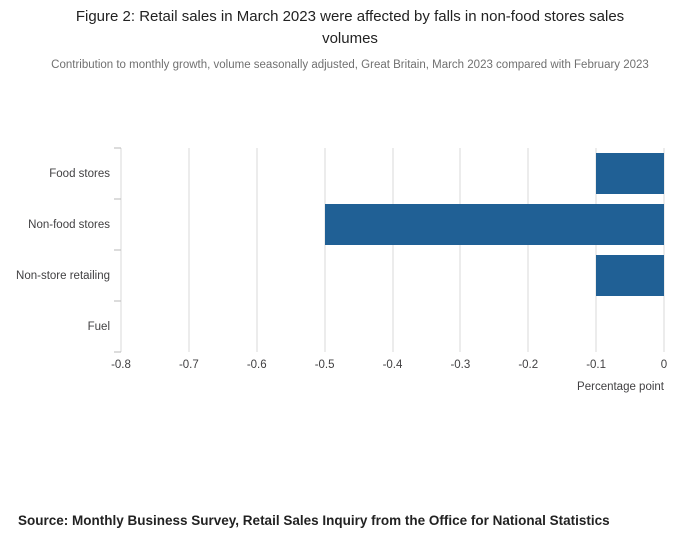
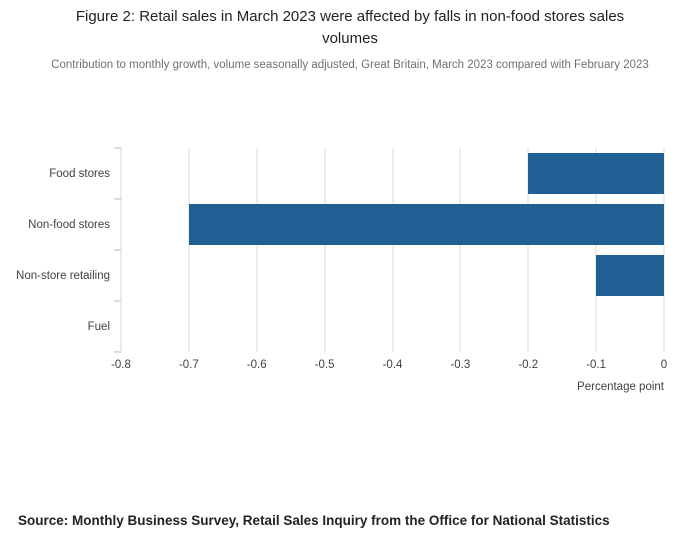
Food stores: -0.1 -> -0.2
Non-food stores: -0.5 -> -0.7
